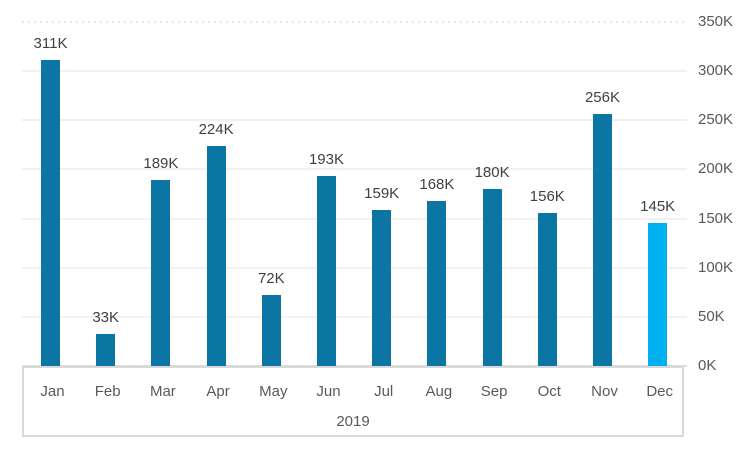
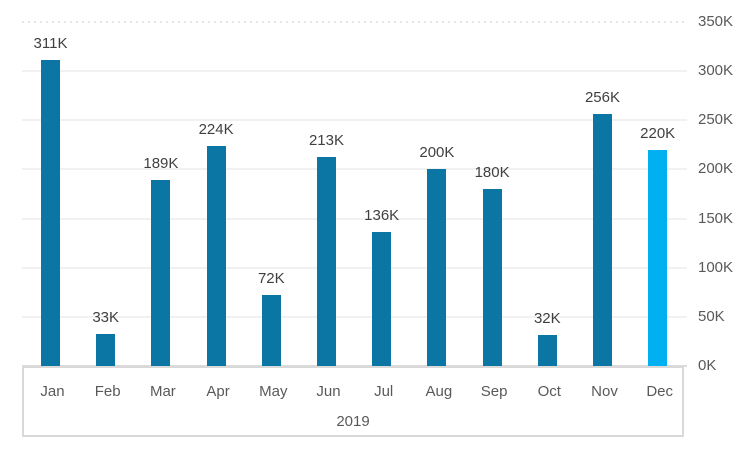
Jun: 193K -> 213K
Jul: 159K -> 136K
Aug: 168K -> 200K
Oct: 156K -> 32K
Dec: 145K -> 220K
